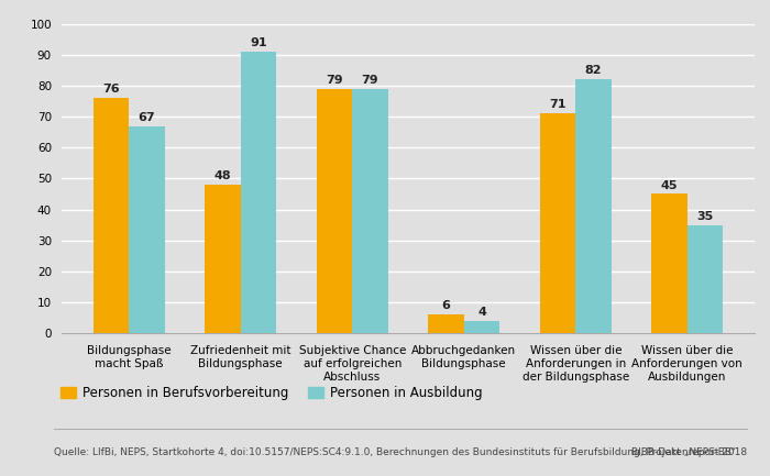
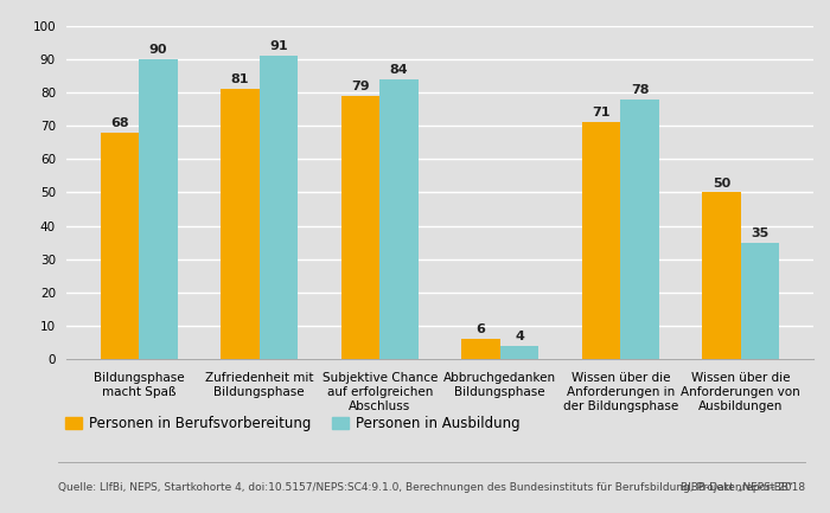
Personen in Berufsvorbereitung/Bildungsphase macht Spaß: 76 -> 68
Personen in Ausbildung/Bildungsphase macht Spaß: 67 -> 90
Personen in Berufsvorbereitung/Zufriedenheit mit Bildungsphase: 48 -> 81
Personen in Ausbildung/Subjektive Chance auf erfolgreichen Abschluss: 79 -> 84
Personen in Ausbildung/Wissen über die Anforderungen in der Bildungsphase: 82 -> 78
Personen in Berufsvorbereitung/Wissen über die Anforderungen von Ausbildungen: 45 -> 50
